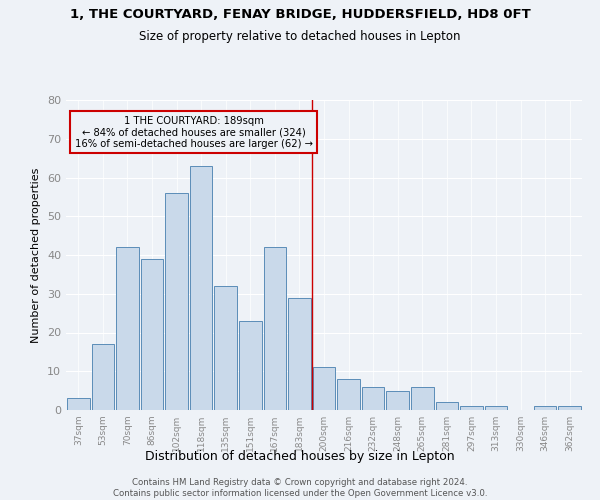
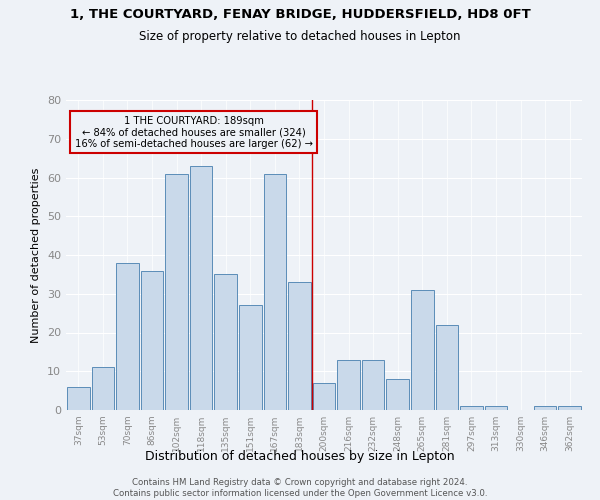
37sqm: 3 -> 6
53sqm: 17 -> 11
70sqm: 42 -> 38
86sqm: 39 -> 36
102sqm: 56 -> 61
135sqm: 32 -> 35
151sqm: 23 -> 27
167sqm: 42 -> 61
183sqm: 29 -> 33
200sqm: 11 -> 7
216sqm: 8 -> 13
232sqm: 6 -> 13
248sqm: 5 -> 8
265sqm: 6 -> 31
281sqm: 2 -> 22
